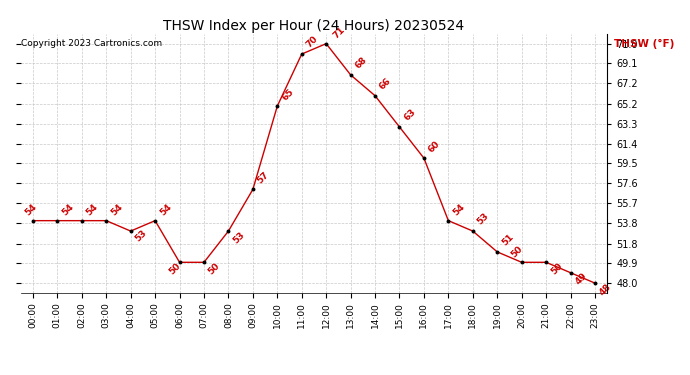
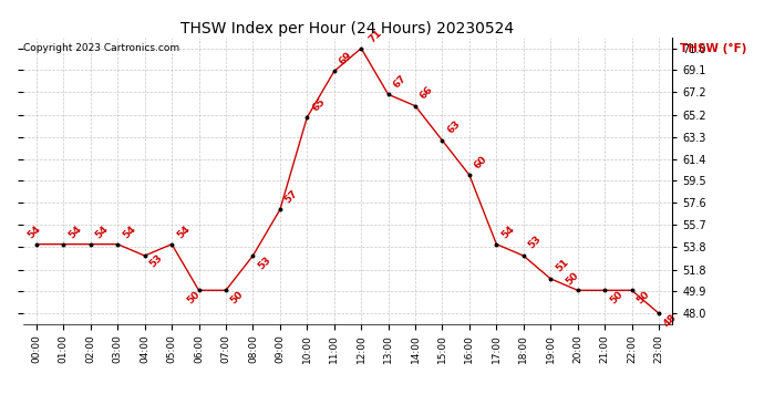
11:00: 70 -> 69
13:00: 68 -> 67
22:00: 49 -> 50
